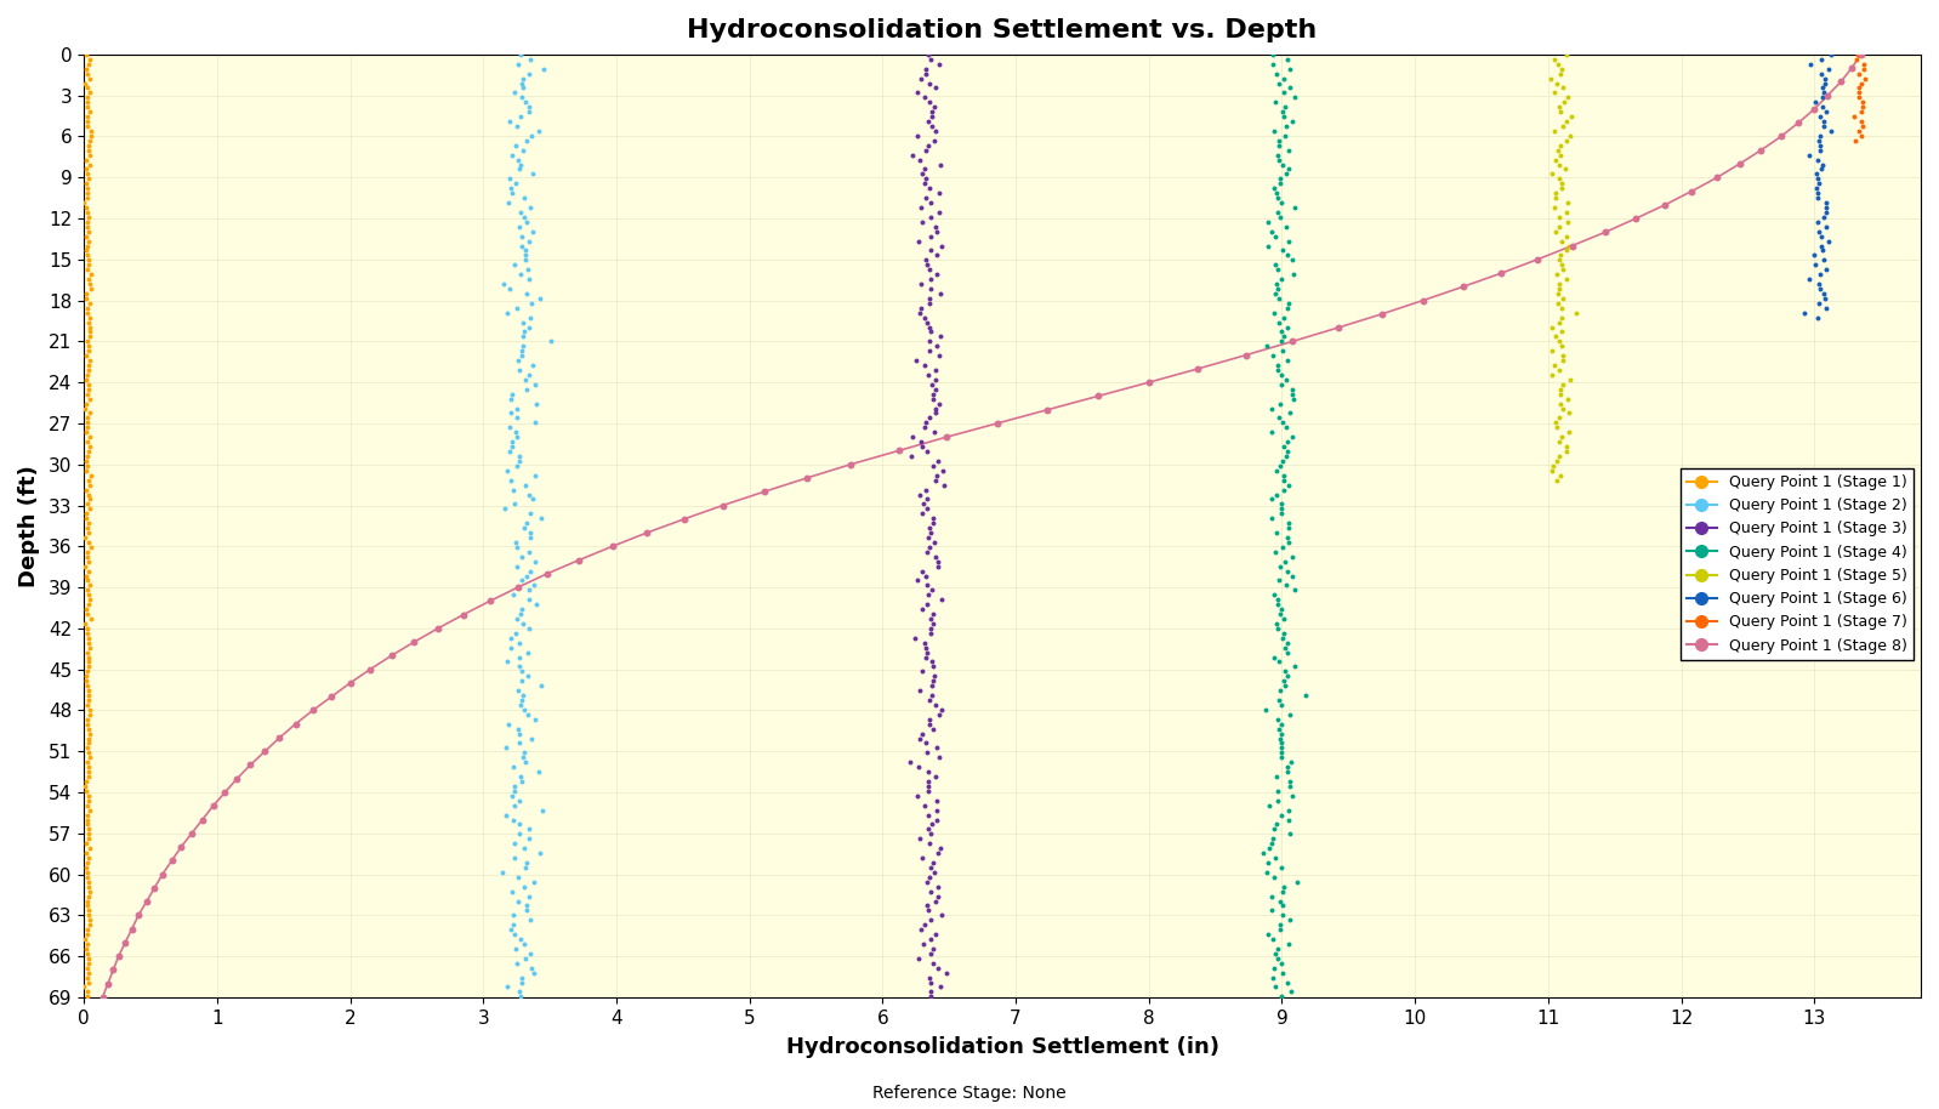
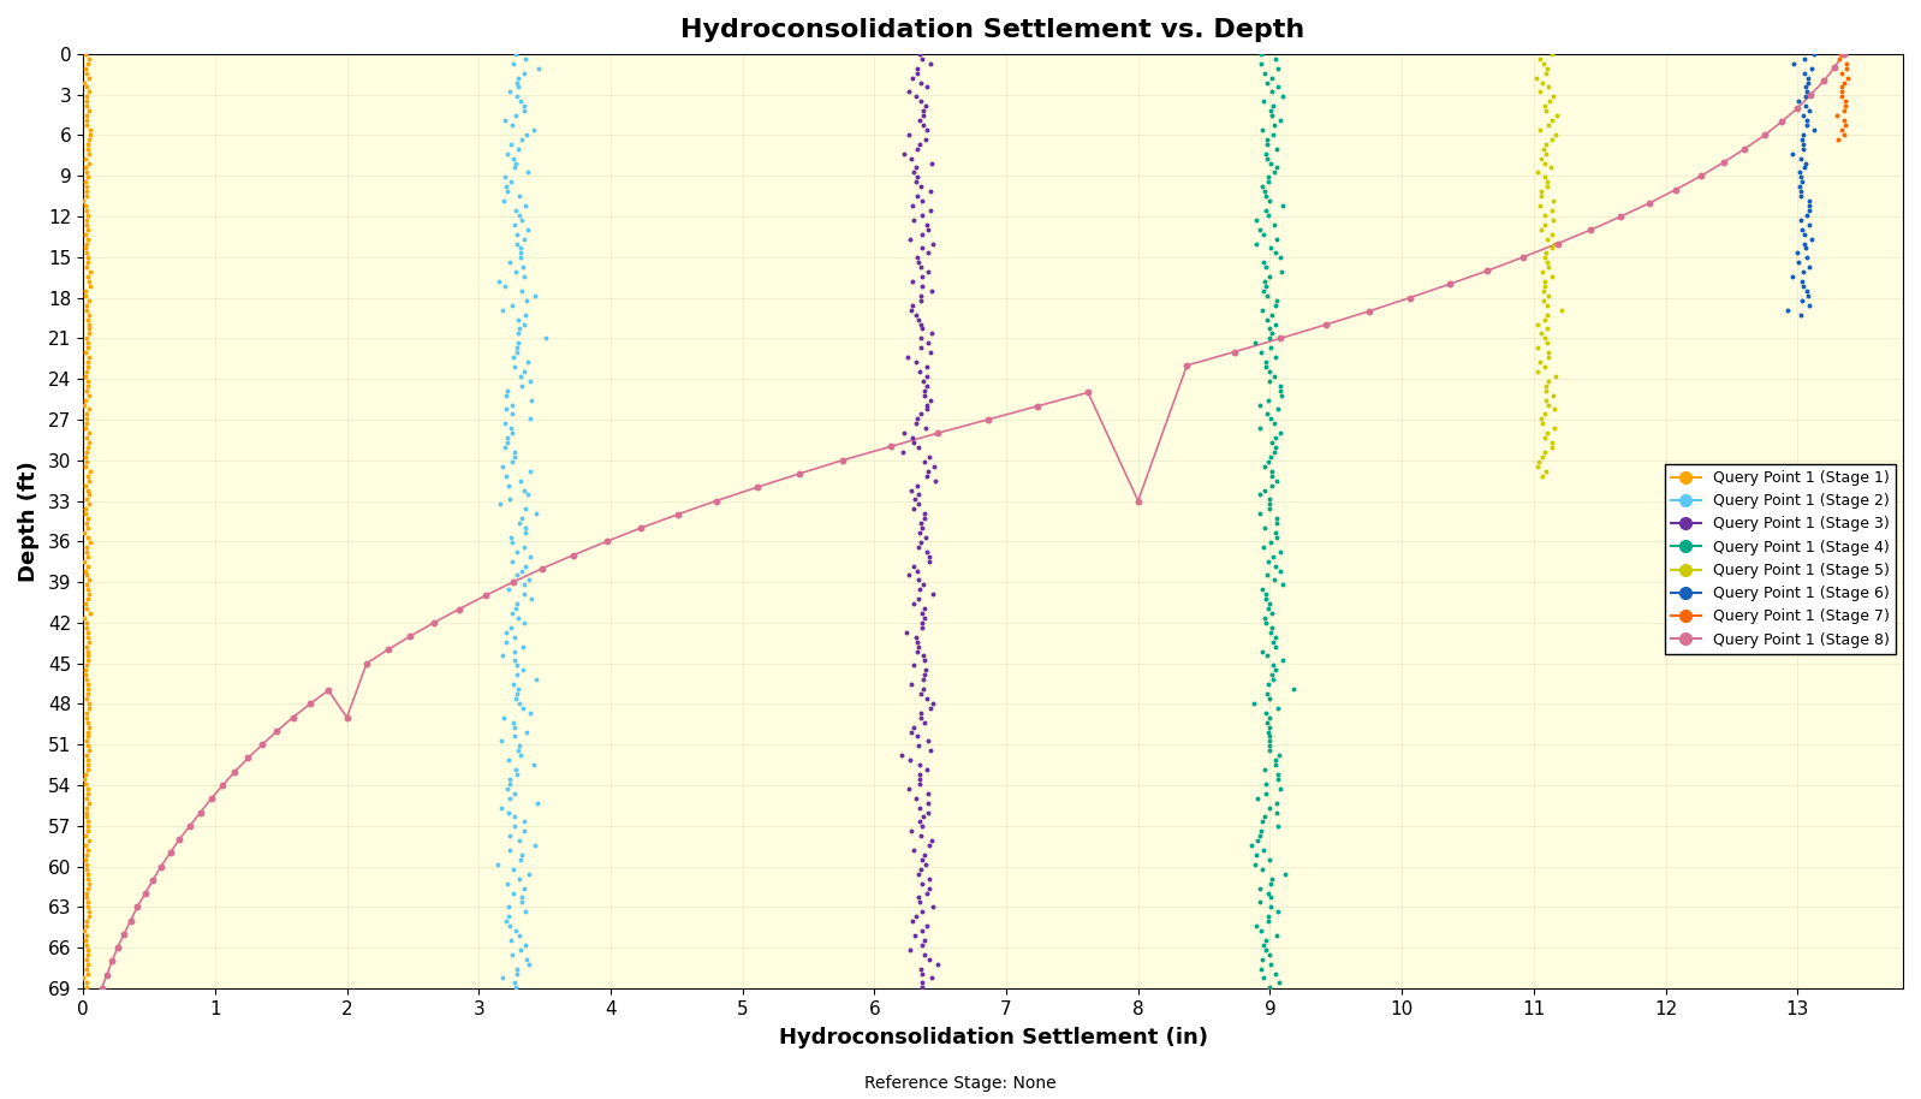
Query Point 1 (Stage 8)/2: 46 -> 49
Query Point 1 (Stage 8)/8: 24 -> 33
